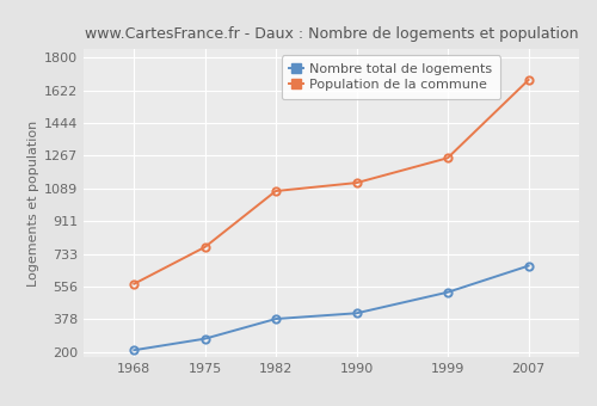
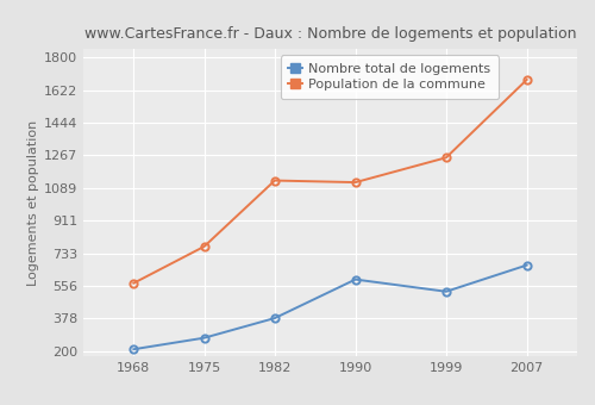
Population de la commune/1982: 1080 -> 1130
Nombre total de logements/1990: 410 -> 590
